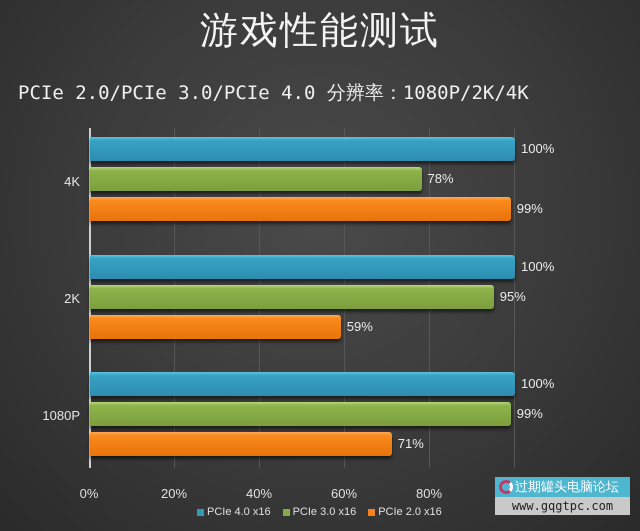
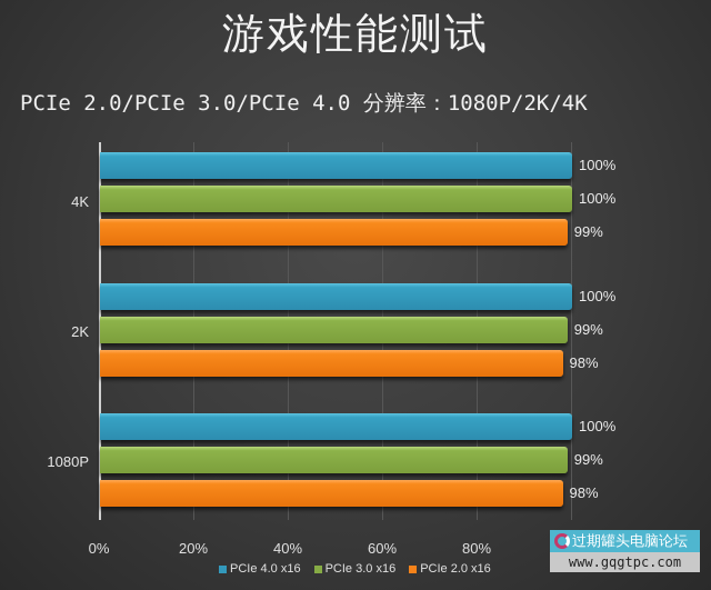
PCIe 3.0 x16/4K: 78% -> 100%
PCIe 3.0 x16/2K: 95% -> 99%
PCIe 2.0 x16/2K: 59% -> 98%
PCIe 2.0 x16/1080P: 71% -> 98%
